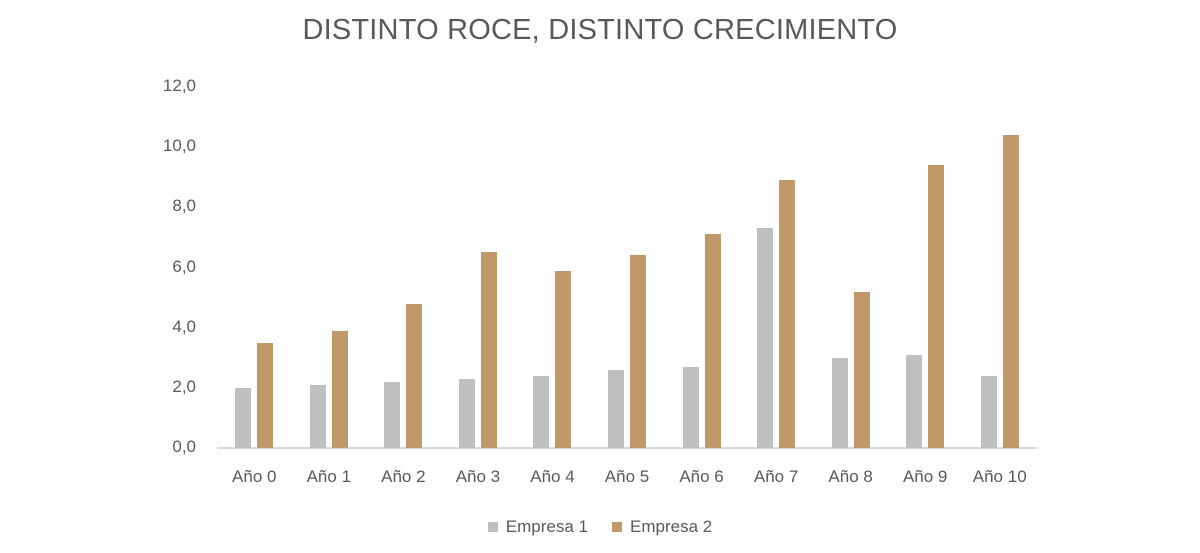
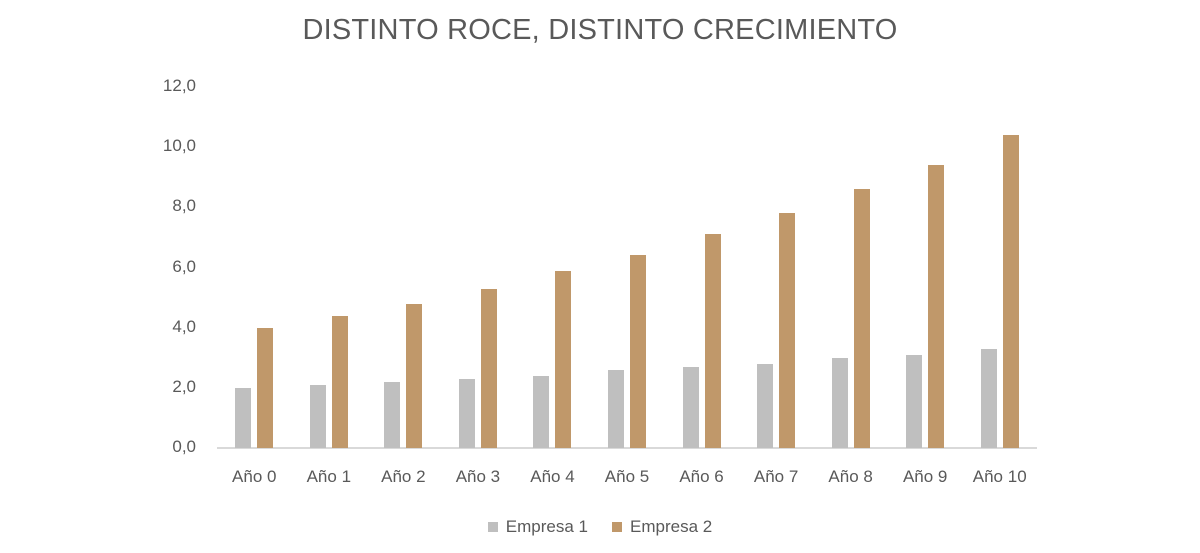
Empresa 2/Año 0: 3,5 -> 4,0
Empresa 2/Año 1: 3,9 -> 4,4
Empresa 2/Año 3: 6,5 -> 5,3
Empresa 1/Año 7: 7,3 -> 2,8
Empresa 2/Año 7: 8,9 -> 7,8
Empresa 2/Año 8: 5,2 -> 8,6
Empresa 1/Año 10: 2,4 -> 3,3
